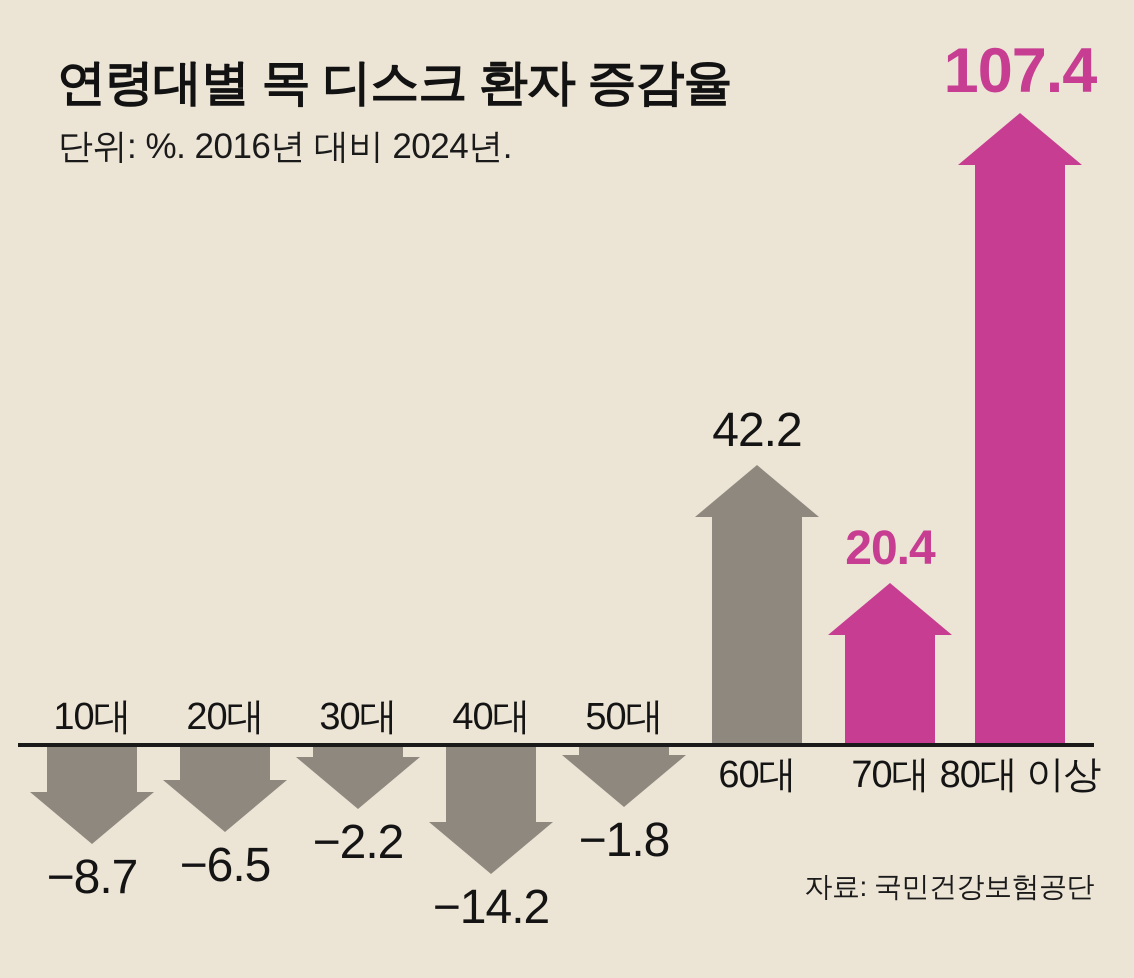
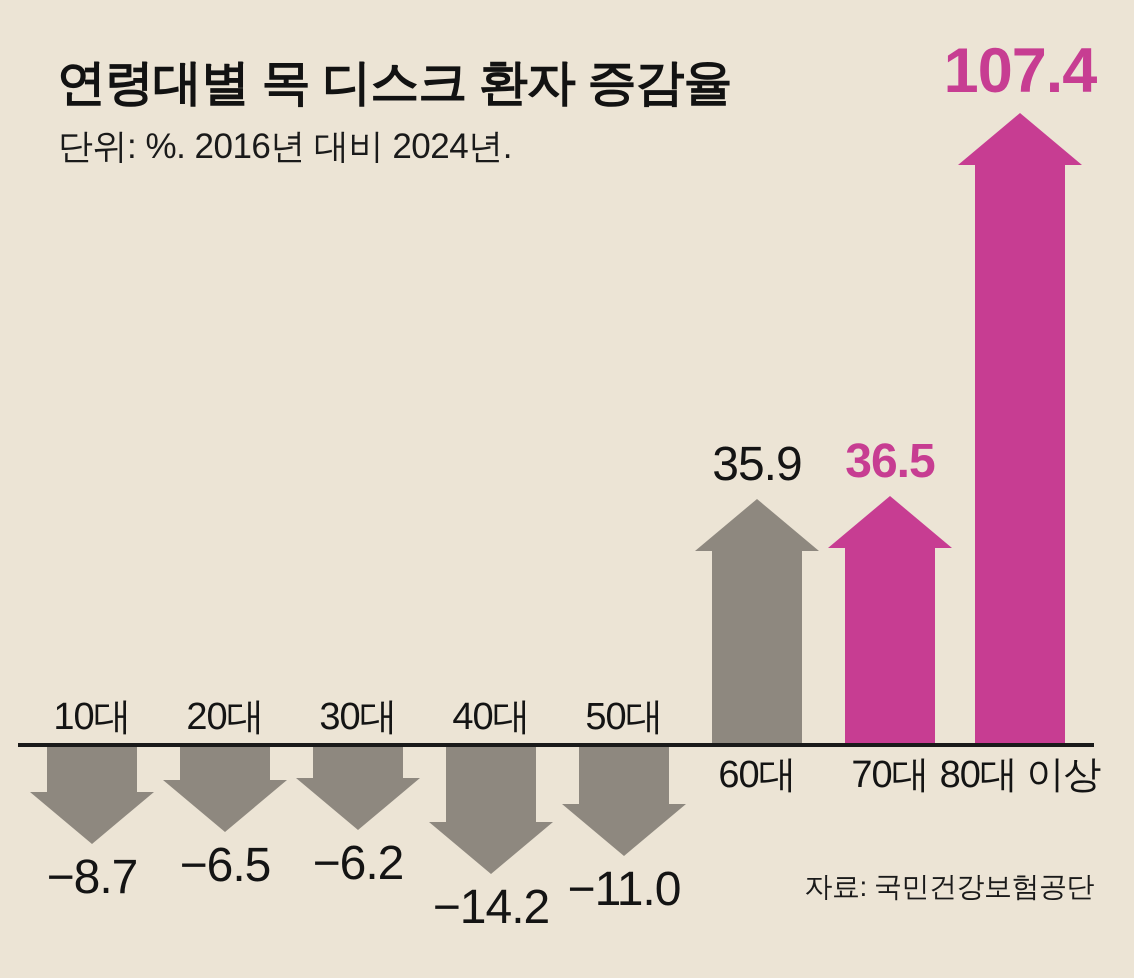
30대: −2.2 -> −6.2
50대: −1.8 -> −11.0
60대: 42.2 -> 35.9
70대: 20.4 -> 36.5
